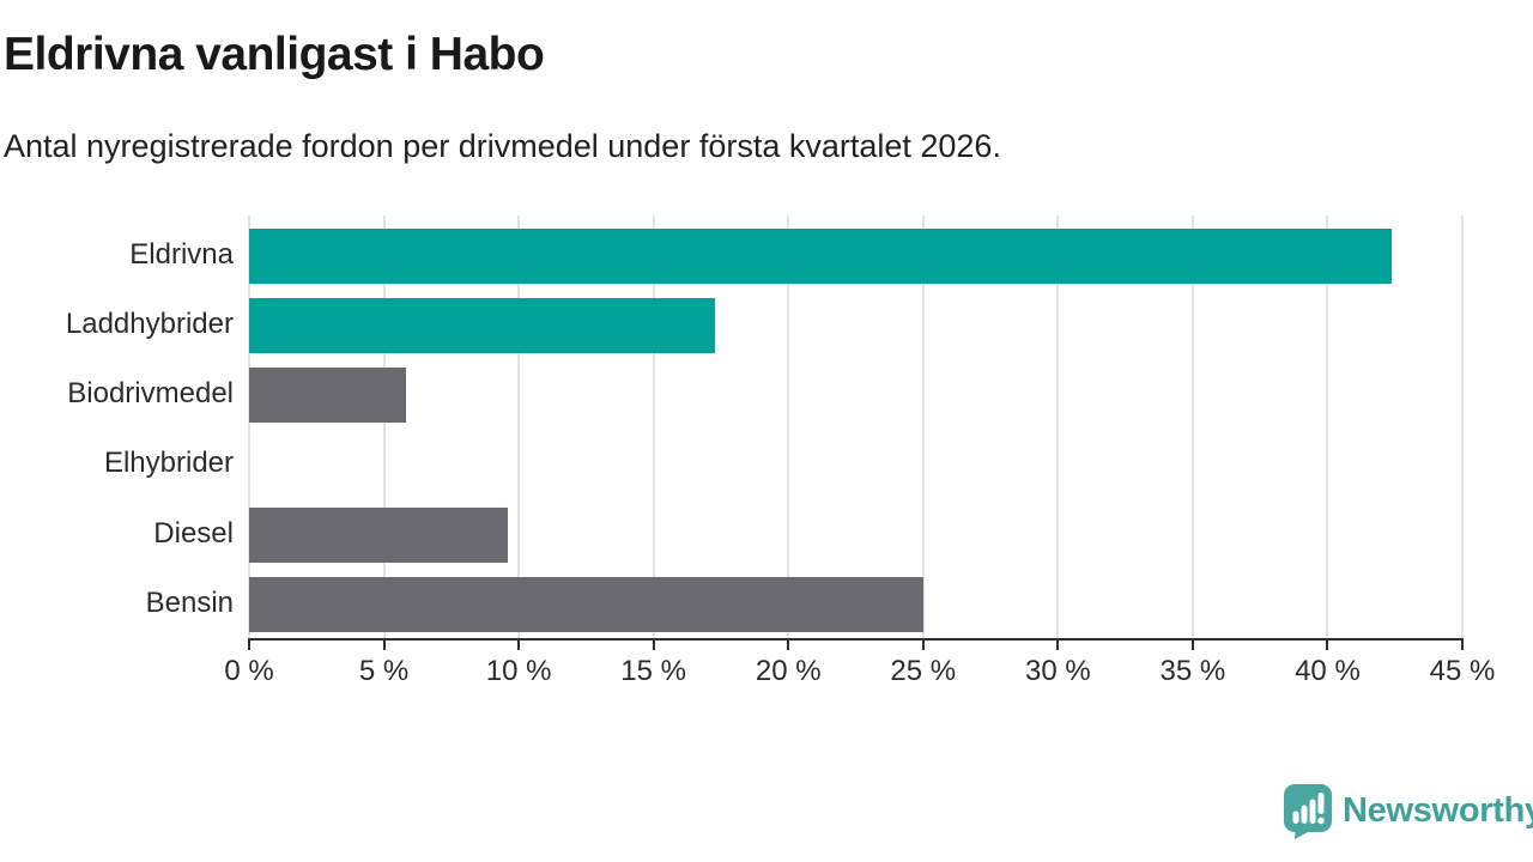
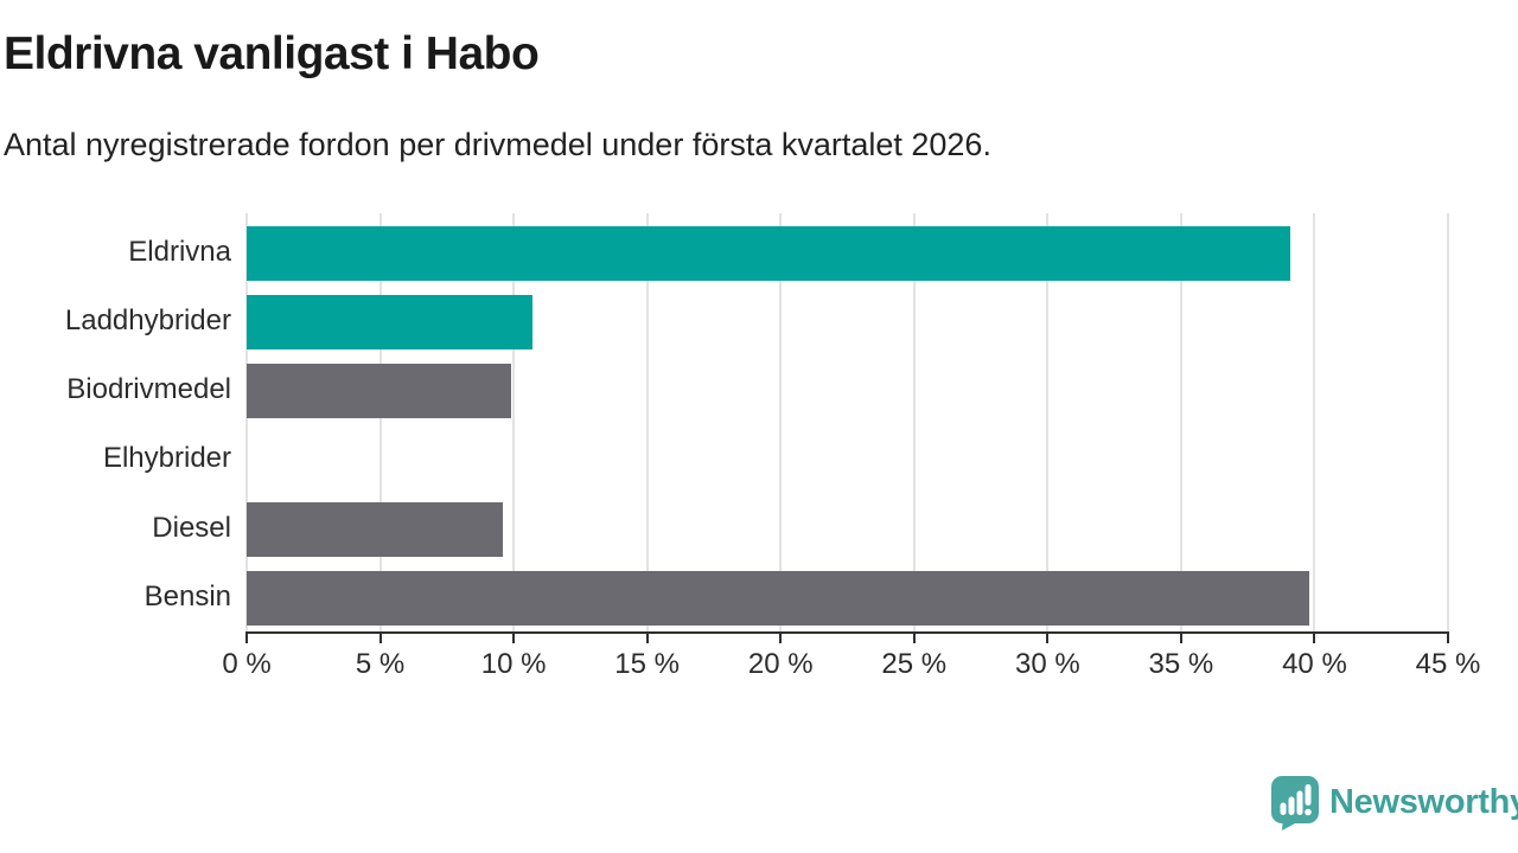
Eldrivna: 42.4% -> 39.1%
Laddhybrider: 17.3% -> 10.7%
Biodrivmedel: 5.8% -> 9.9%
Bensin: 25.0% -> 39.8%
